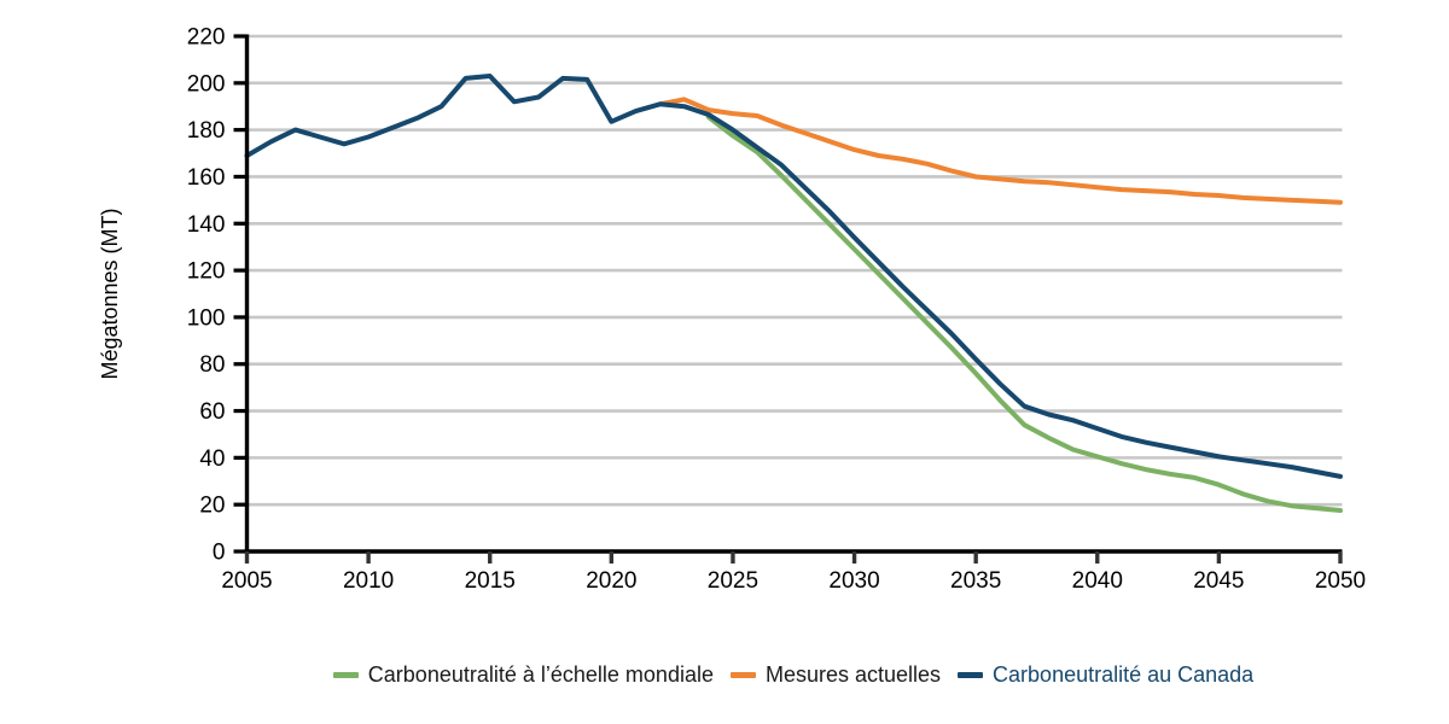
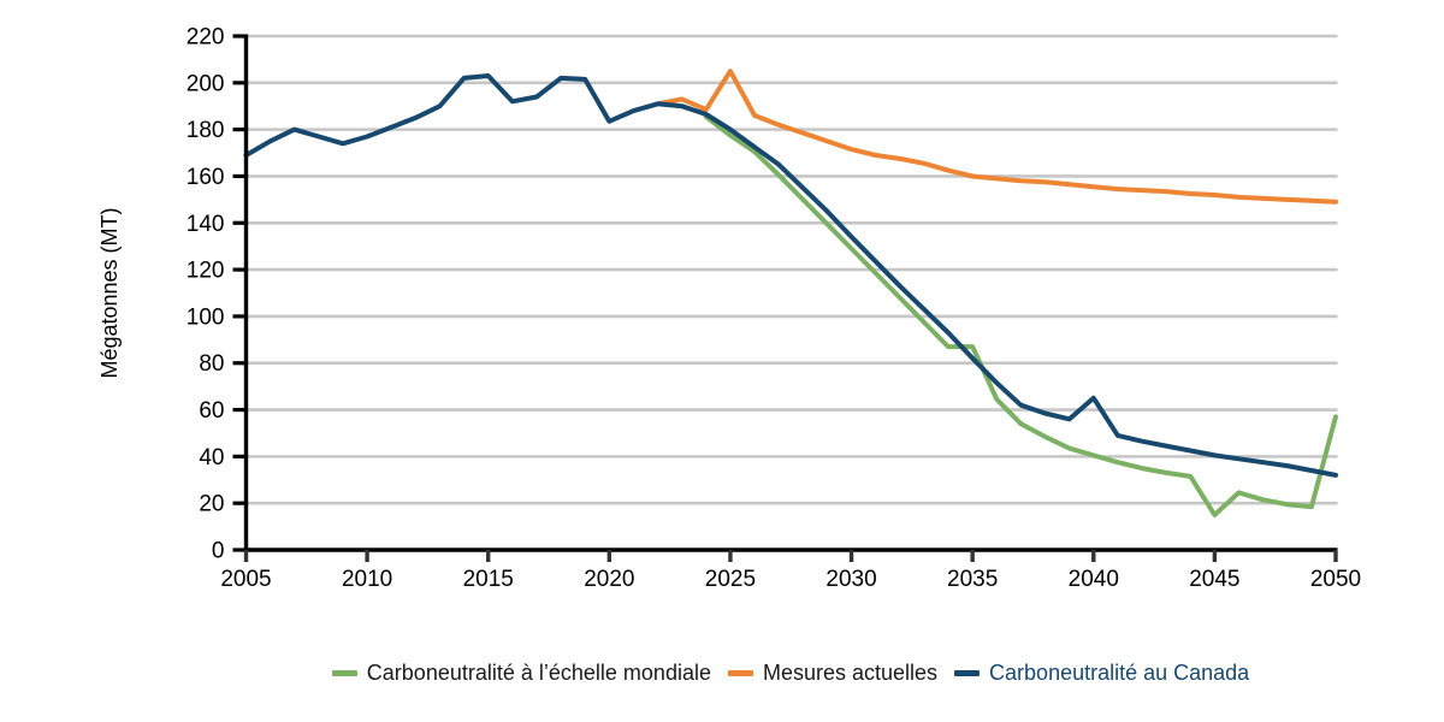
Mesures actuelles/2025: 187 -> 205
Carboneutralité à l’échelle mondiale/2035: 76 -> 87
Carboneutralité au Canada/2040: 52 -> 65
Carboneutralité à l’échelle mondiale/2045: 28 -> 15
Carboneutralité à l’échelle mondiale/2050: 18 -> 57
